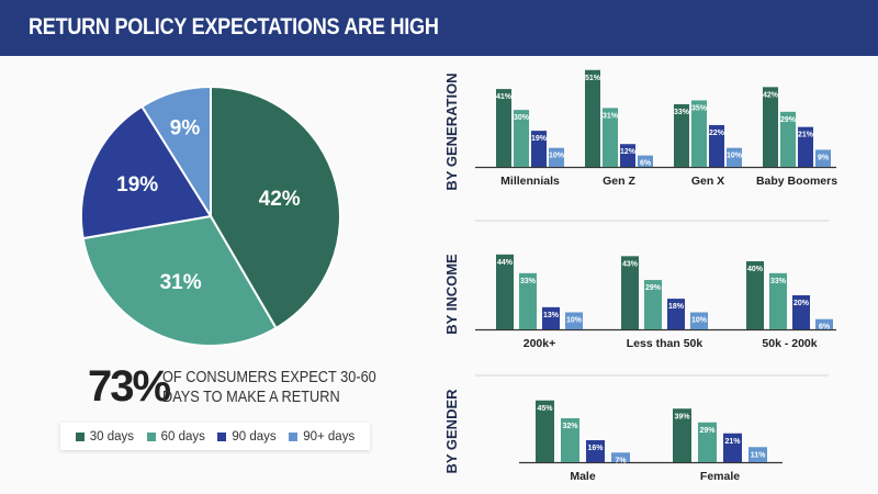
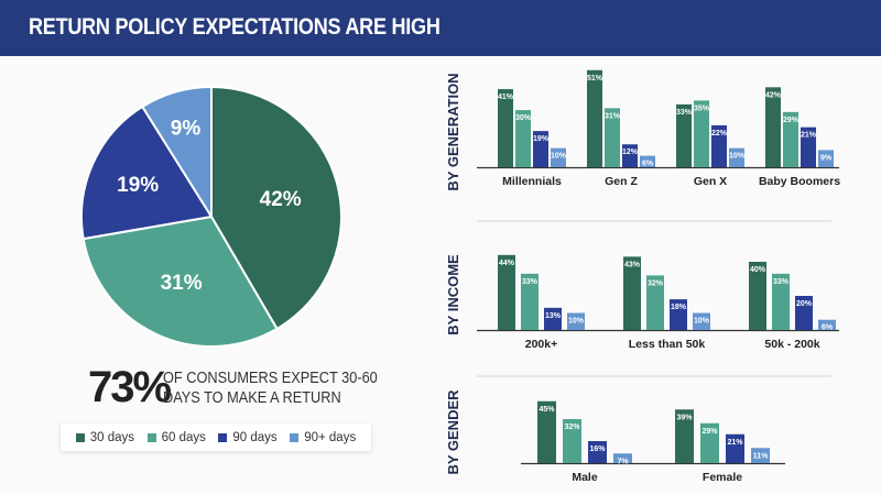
BY INCOME/60 days/Less than 50k: 29% -> 32%
